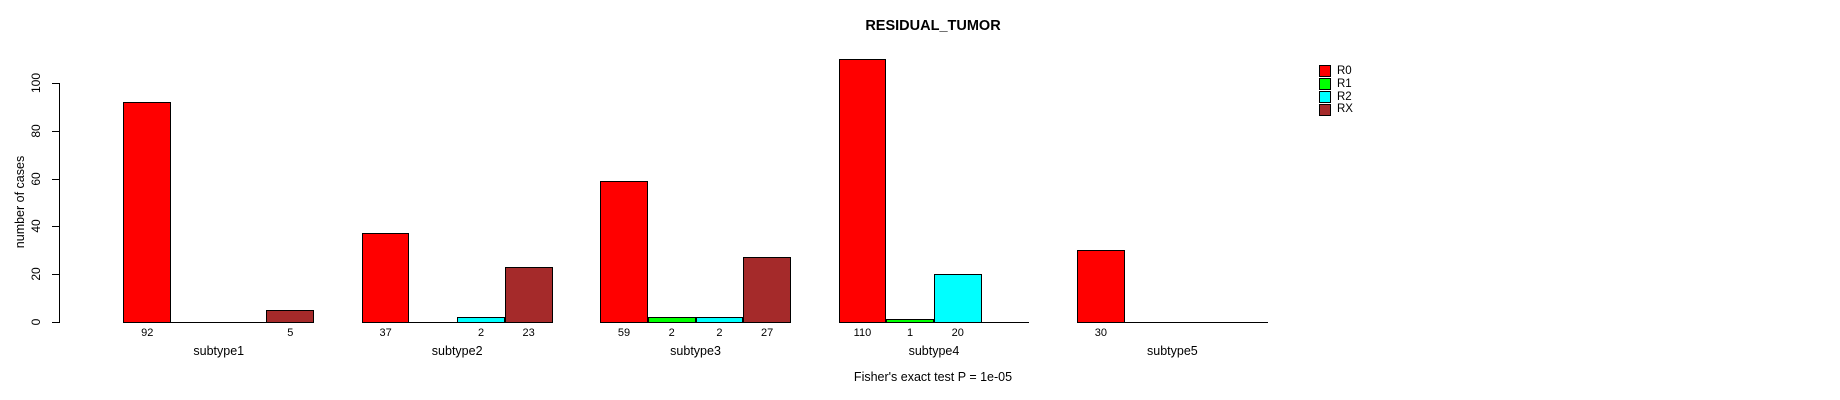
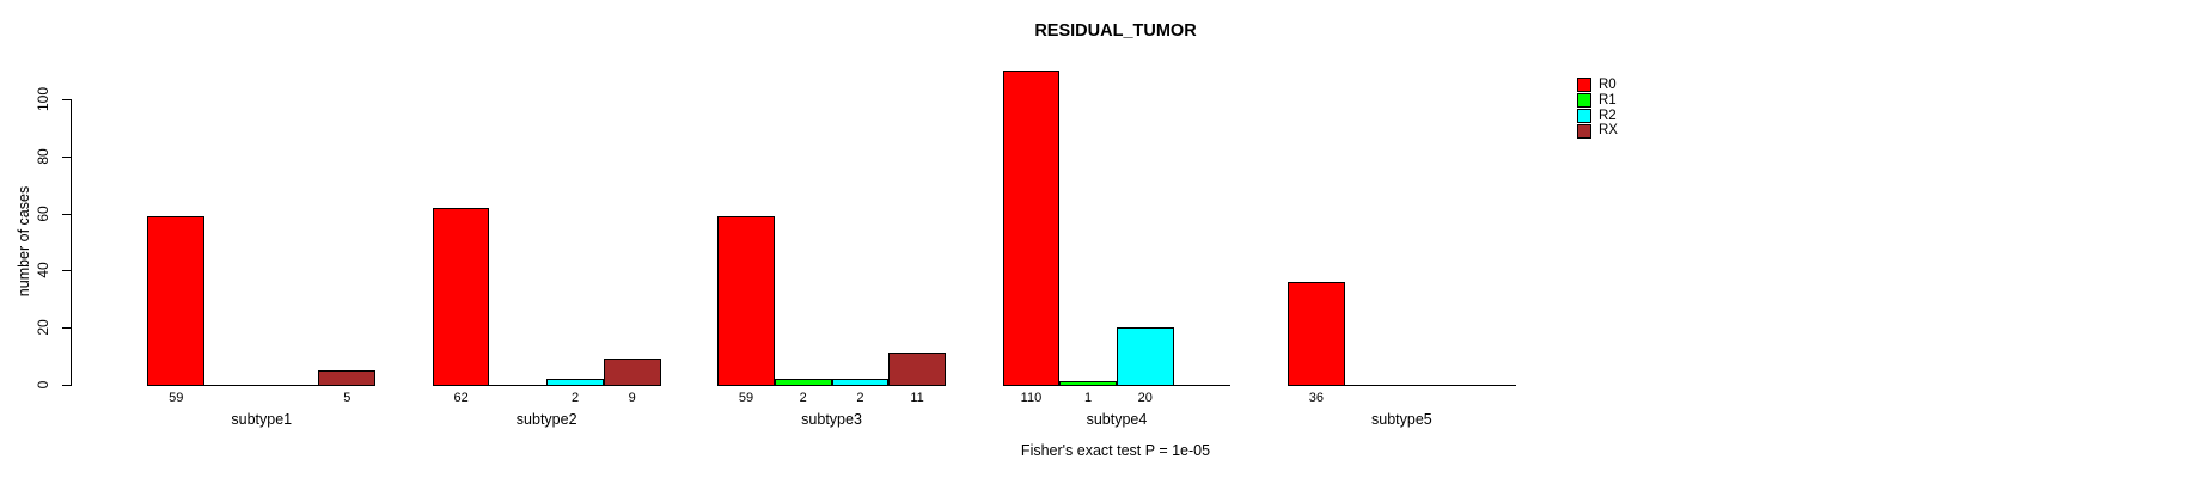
R0/subtype1: 92 -> 59
R0/subtype2: 37 -> 62
RX/subtype2: 23 -> 9
RX/subtype3: 27 -> 11
R0/subtype5: 30 -> 36
